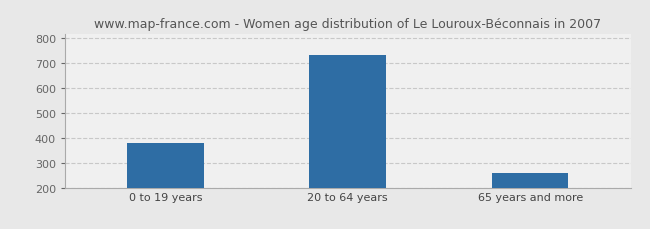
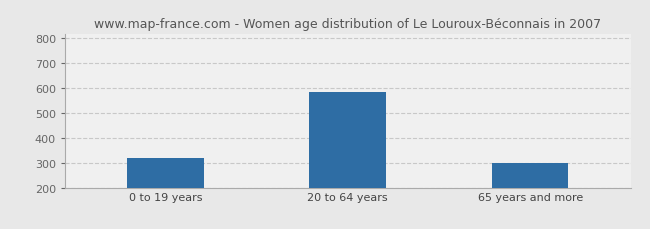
0 to 19 years: 381 -> 320
20 to 64 years: 735 -> 585
65 years and more: 258 -> 300
